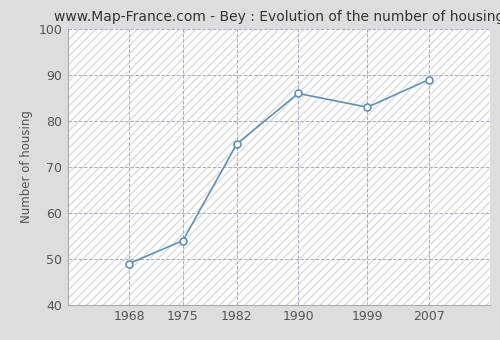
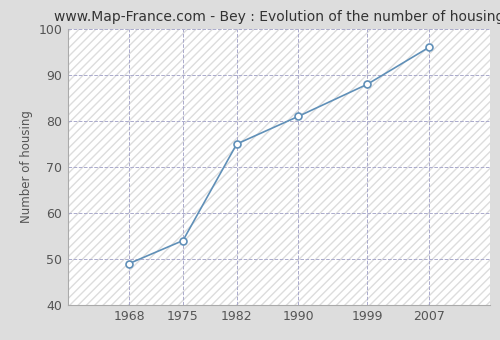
1990: 86 -> 81
1999: 83 -> 88
2007: 89 -> 96
